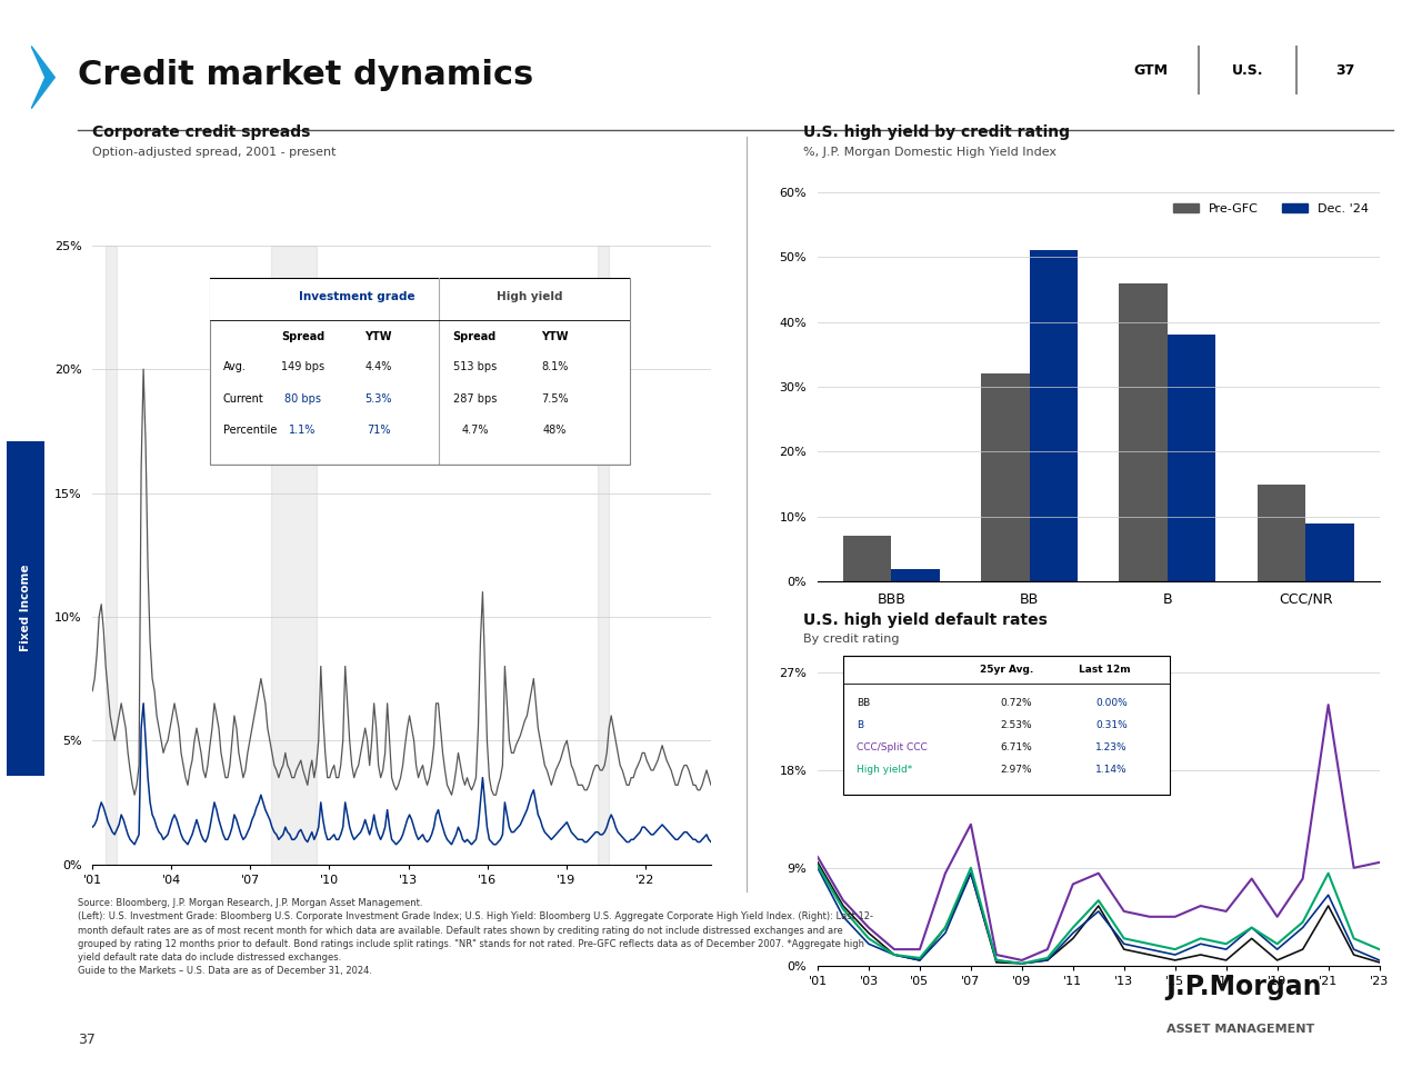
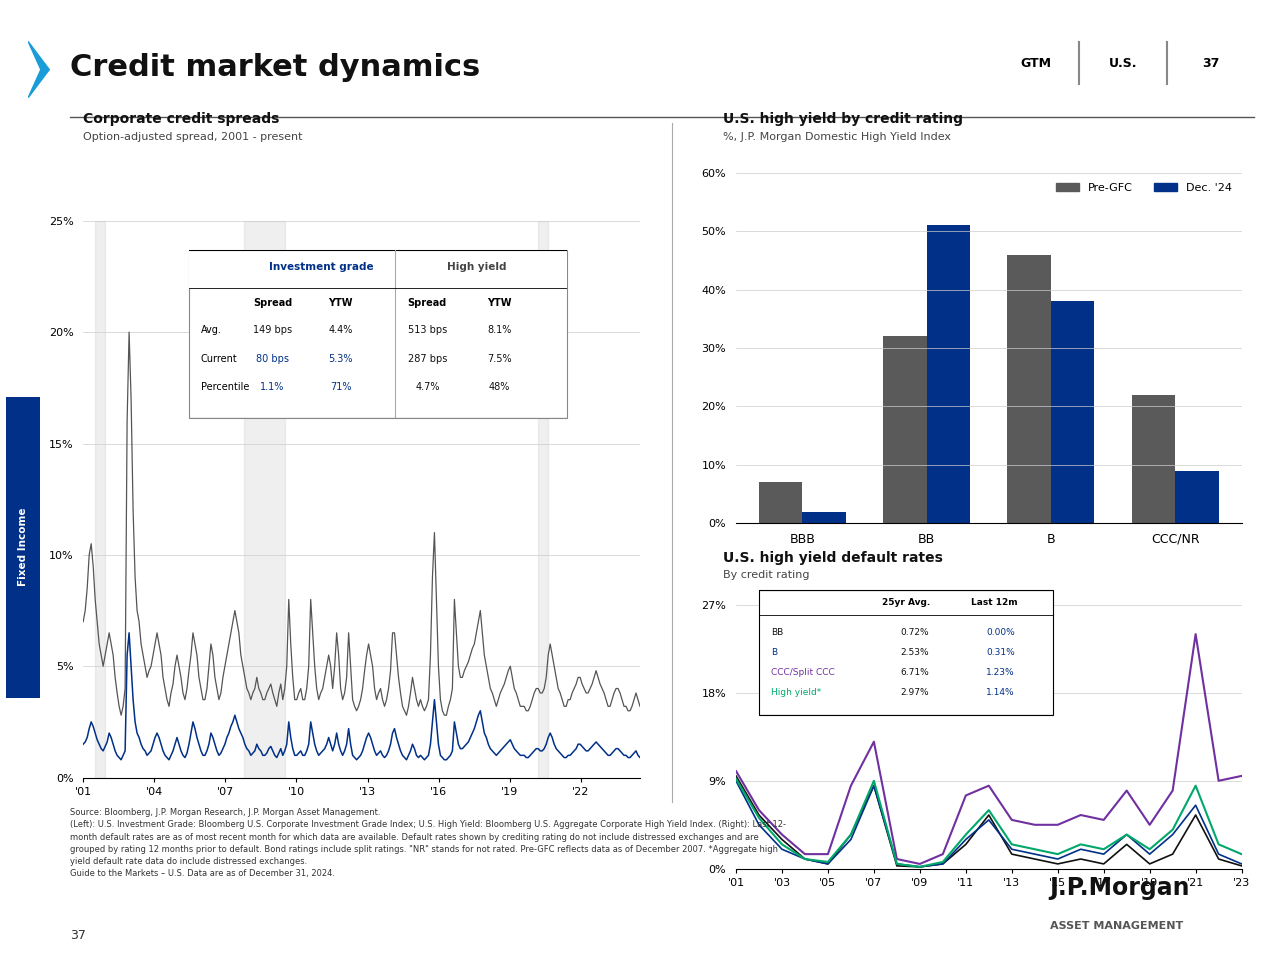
Pre-GFC/CCC/NR: 15% -> 22%
